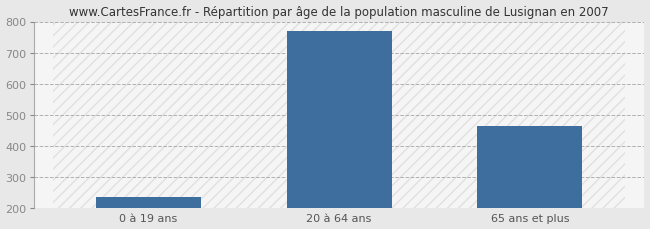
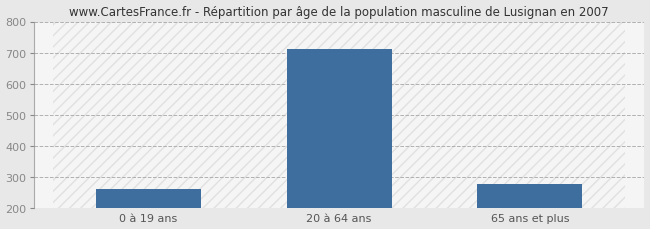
0 à 19 ans: 235 -> 262
20 à 64 ans: 770 -> 710
65 ans et plus: 465 -> 277
